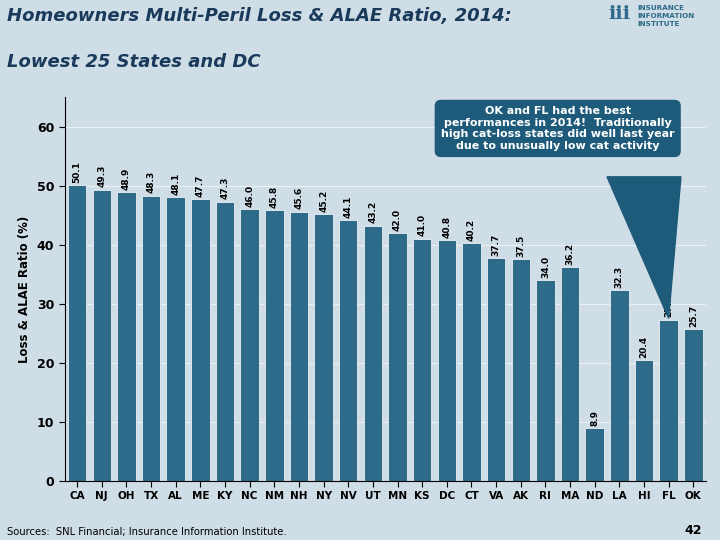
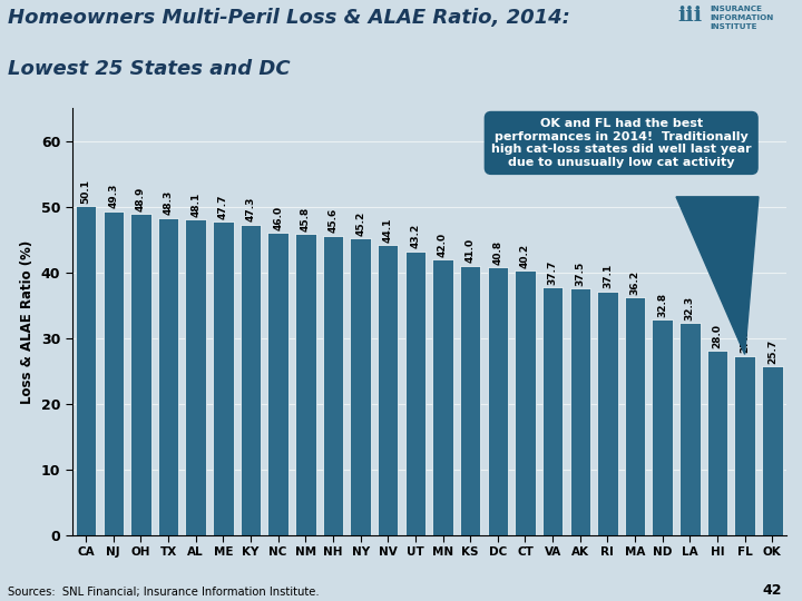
RI: 34.0 -> 37.1
ND: 8.9 -> 32.8
HI: 20.4 -> 28.0
